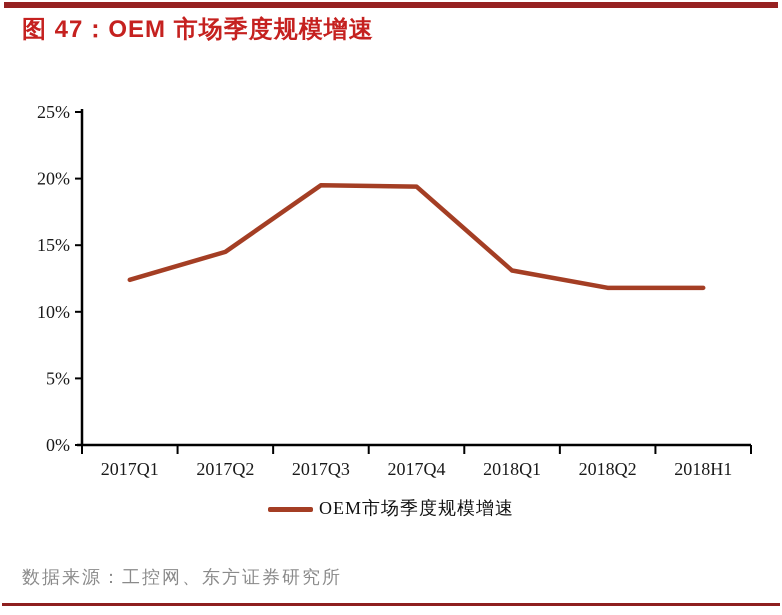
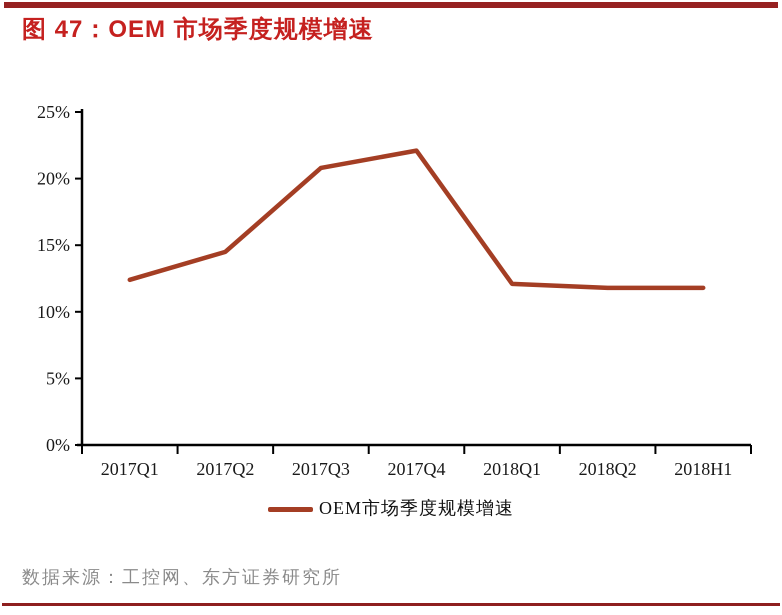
2017Q3: 19.5% -> 20.8%
2017Q4: 19.4% -> 22.1%
2018Q1: 13.1% -> 12.1%
